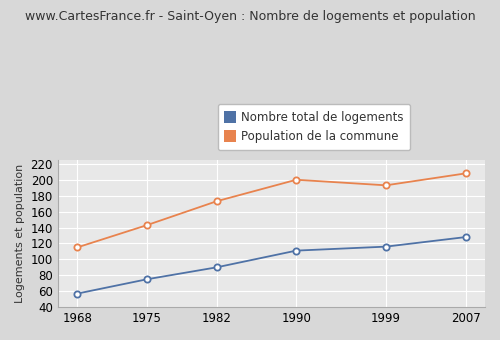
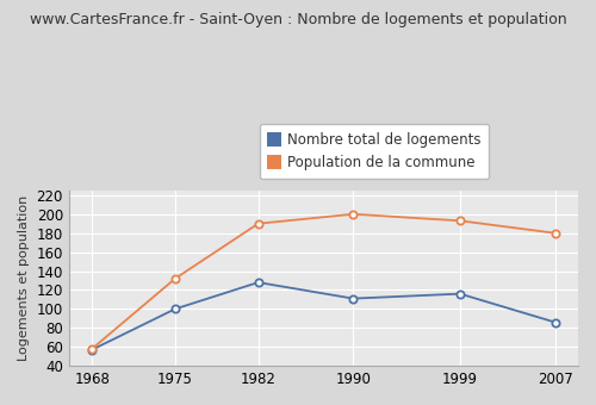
Population de la commune/1968: 115 -> 58
Nombre total de logements/1975: 75 -> 100
Population de la commune/1975: 143 -> 132
Nombre total de logements/1982: 90 -> 128
Population de la commune/1982: 173 -> 190
Nombre total de logements/2007: 128 -> 86
Population de la commune/2007: 208 -> 180
